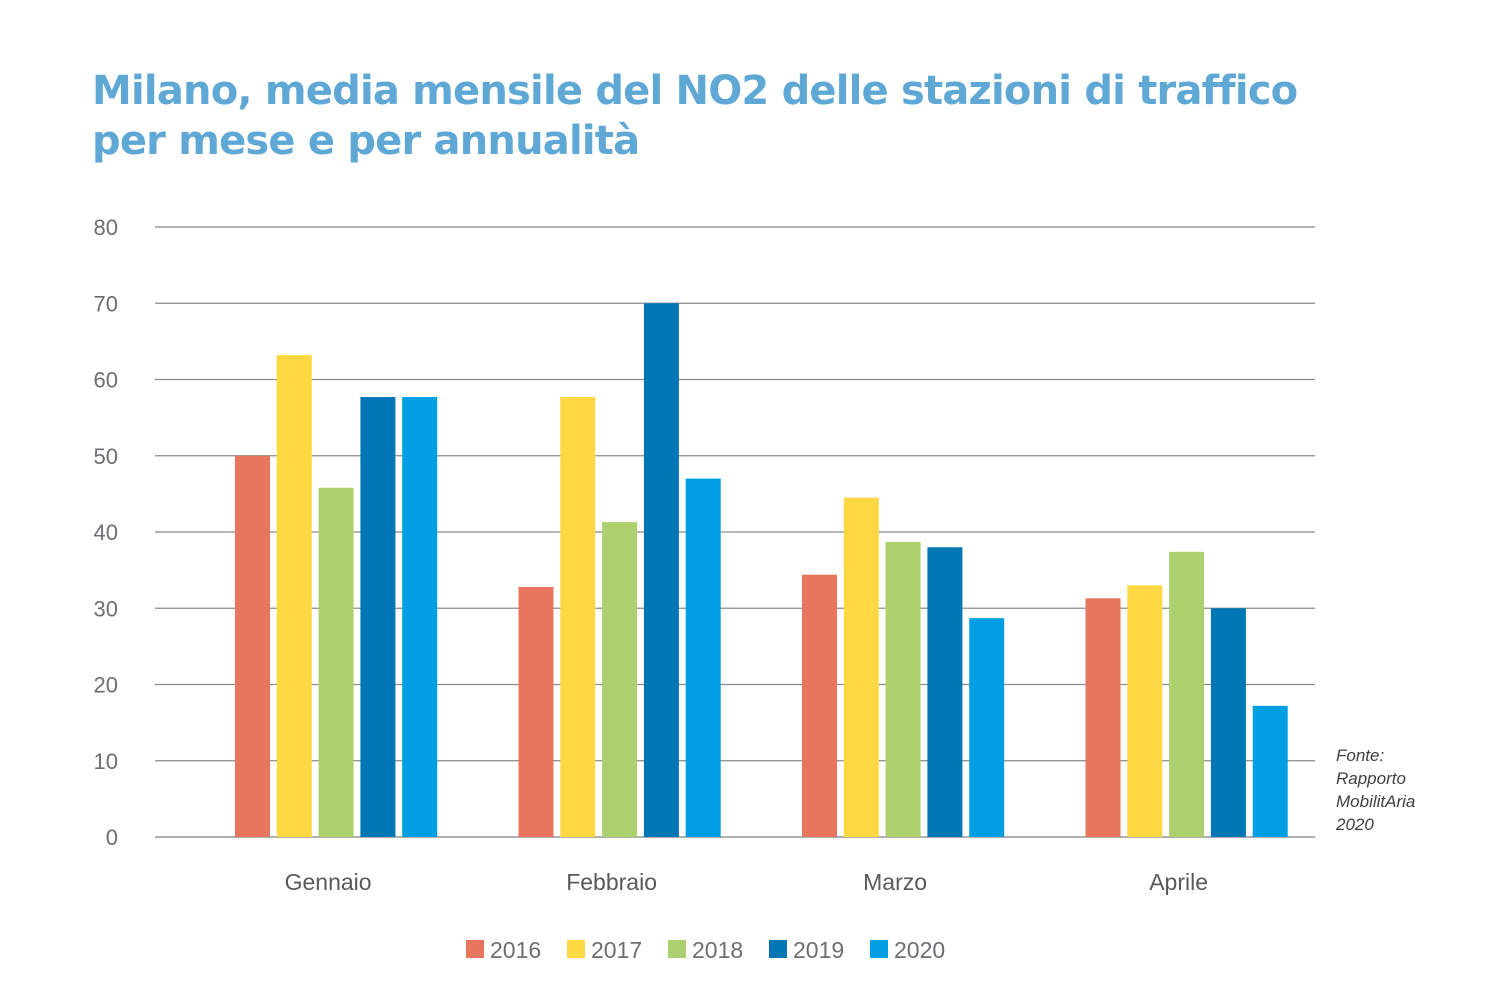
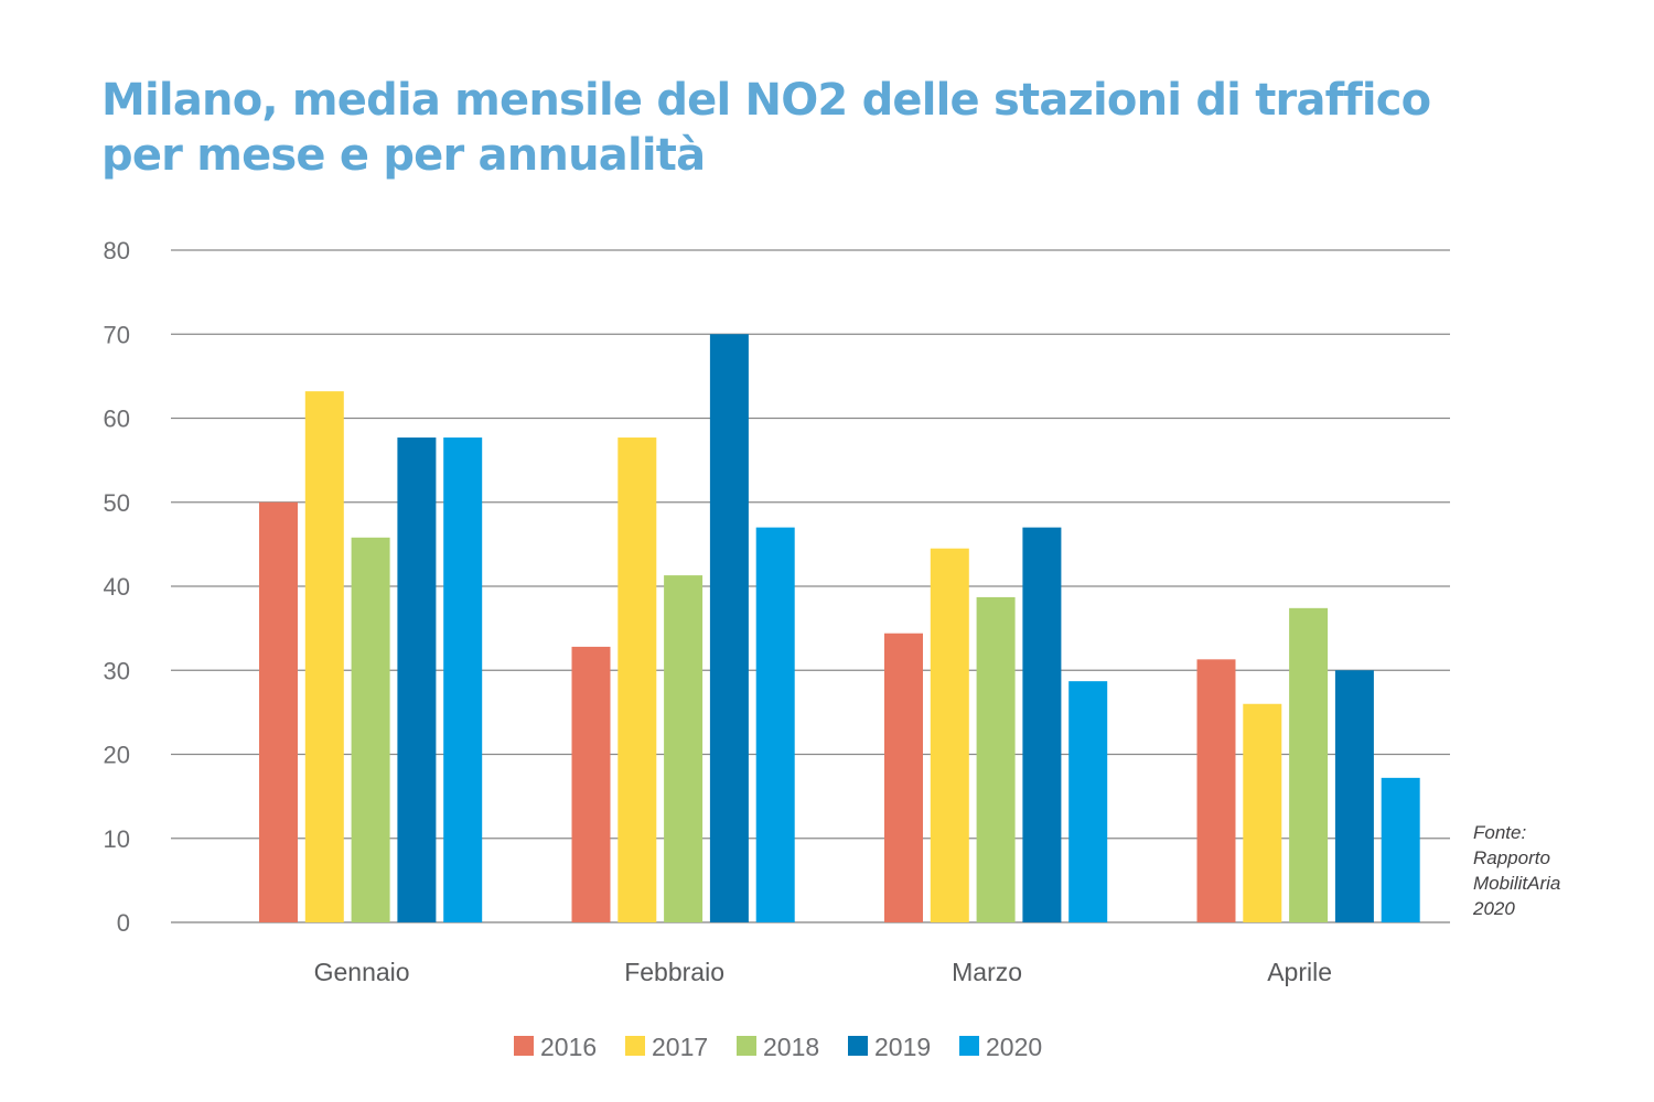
2019/Marzo: 38 -> 47
2017/Aprile: 33 -> 26
